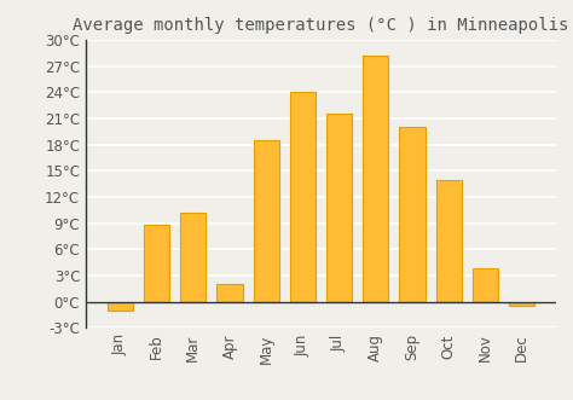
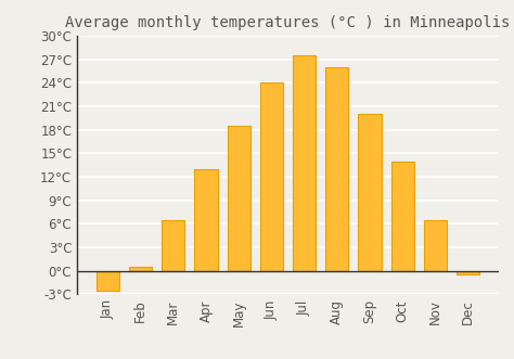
Jan: -1.0°C -> -2.5°C
Feb: 8.8°C -> 0.5°C
Mar: 10.2°C -> 6.5°C
Apr: 2.0°C -> 13.0°C
Jul: 21.6°C -> 27.5°C
Aug: 28.2°C -> 26.0°C
Nov: 3.8°C -> 6.5°C
